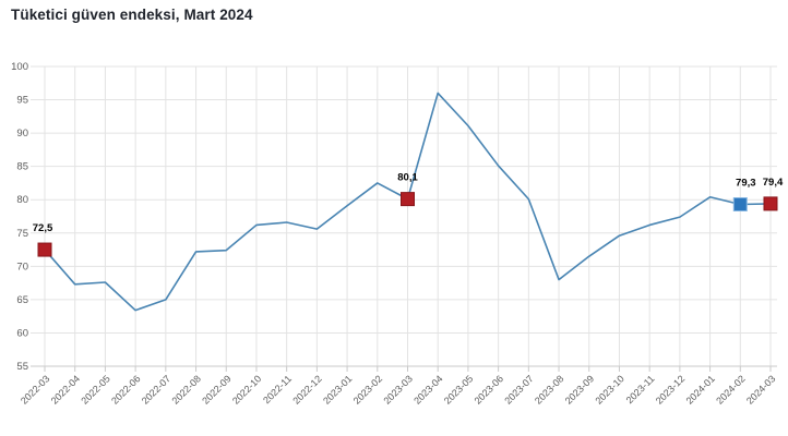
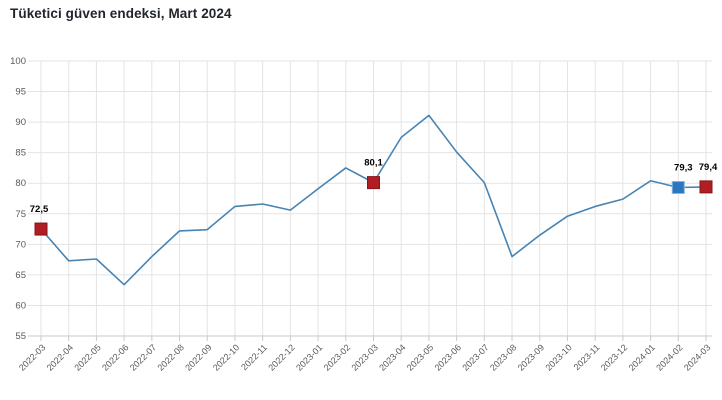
2022-07: 65 -> 68
2023-04: 96 -> 88
